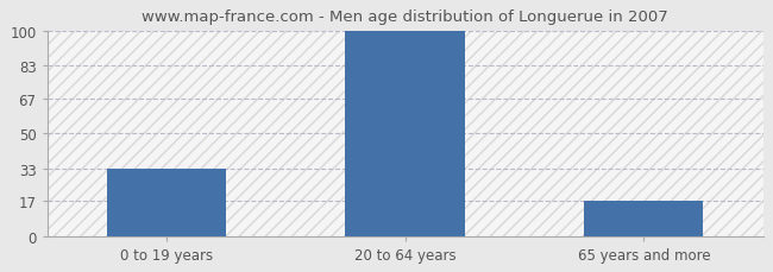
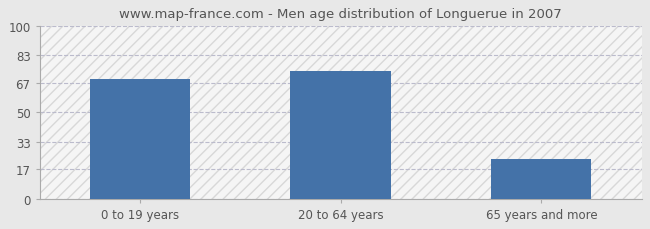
0 to 19 years: 33 -> 69
20 to 64 years: 100 -> 74
65 years and more: 17 -> 23
